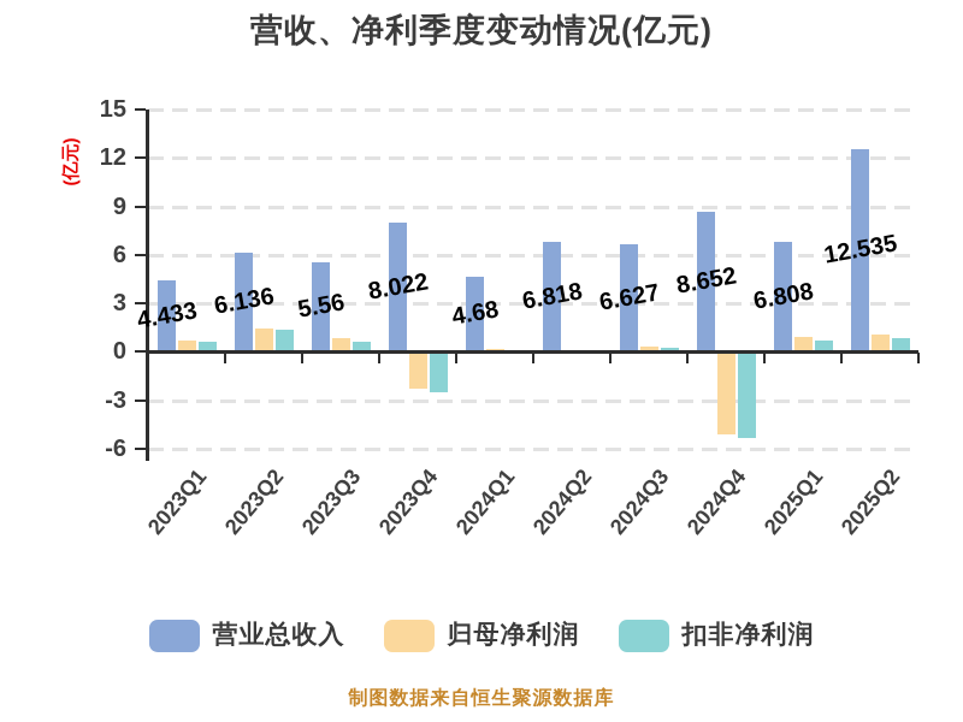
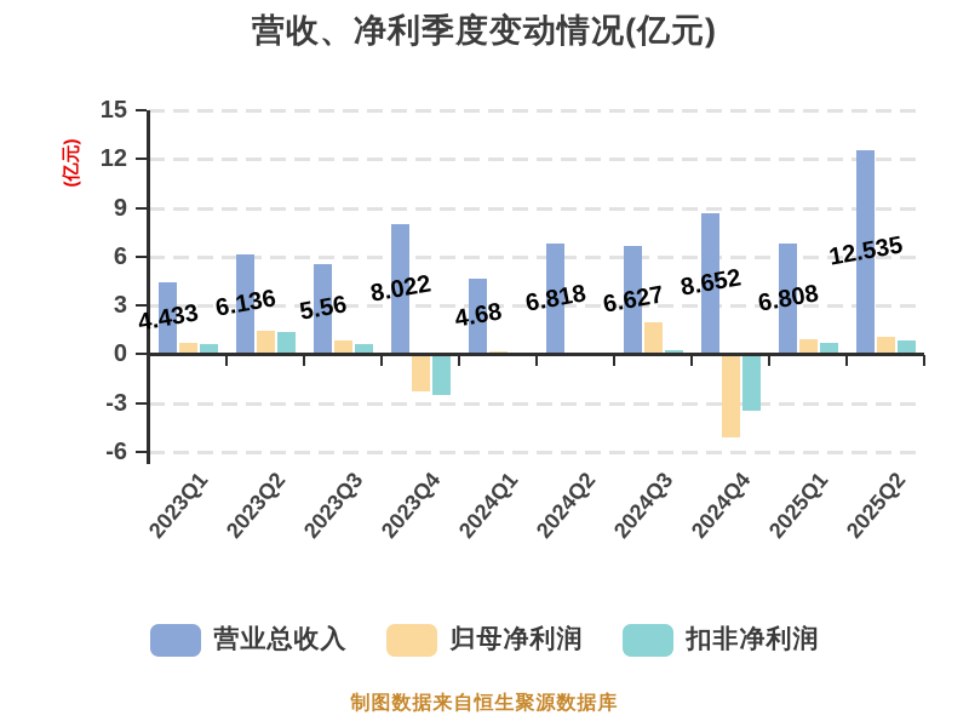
归母净利润/2024Q3: 0.3 -> 2.0
扣非净利润/2024Q4: -5.2 -> -3.4
